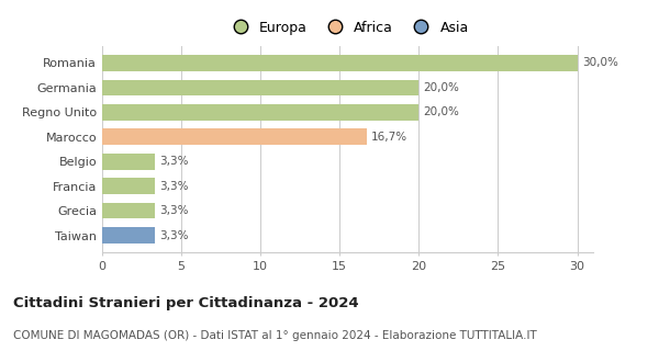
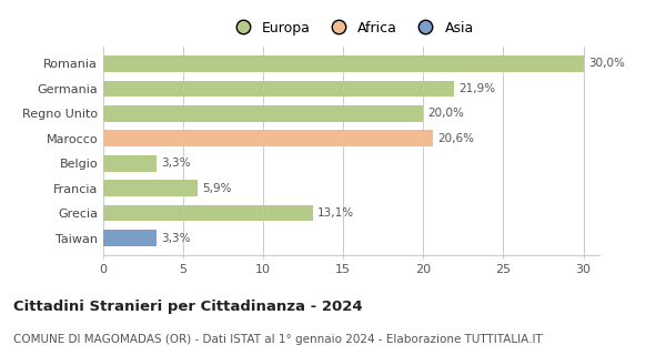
Germania: 20,0% -> 21,9%
Marocco: 16,7% -> 20,6%
Francia: 3,3% -> 5,9%
Grecia: 3,3% -> 13,1%
